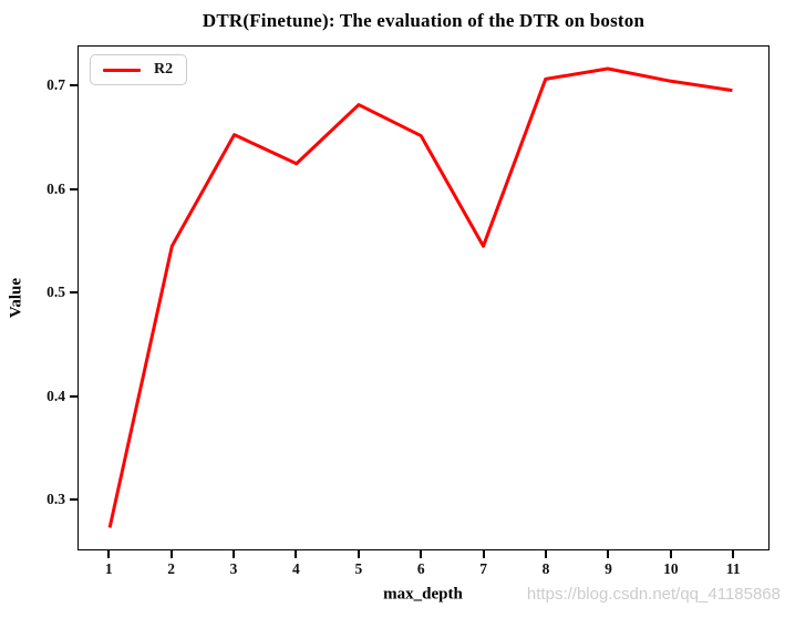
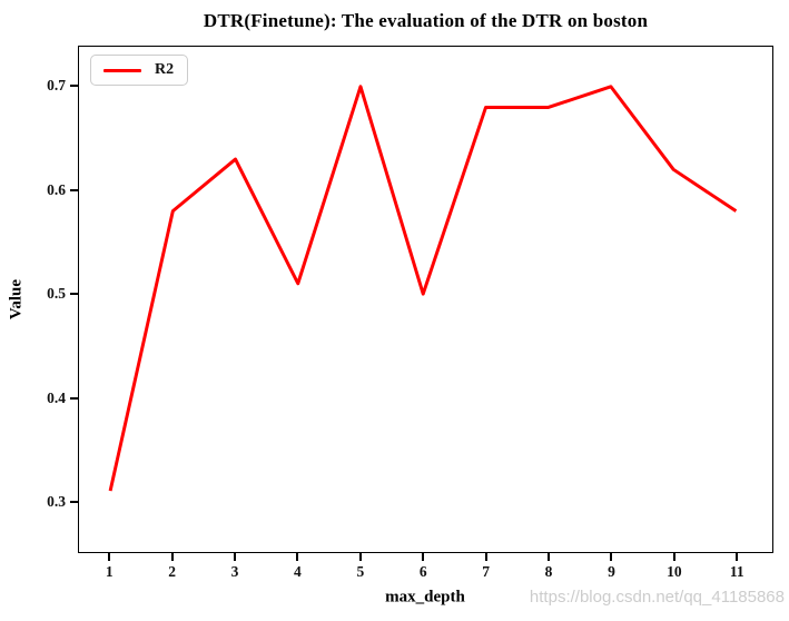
1: 0.27 -> 0.31
2: 0.55 -> 0.58
3: 0.65 -> 0.63
4: 0.62 -> 0.51
5: 0.68 -> 0.70
6: 0.65 -> 0.50
7: 0.55 -> 0.68
8: 0.71 -> 0.68
9: 0.72 -> 0.70
10: 0.70 -> 0.62
11: 0.70 -> 0.58
